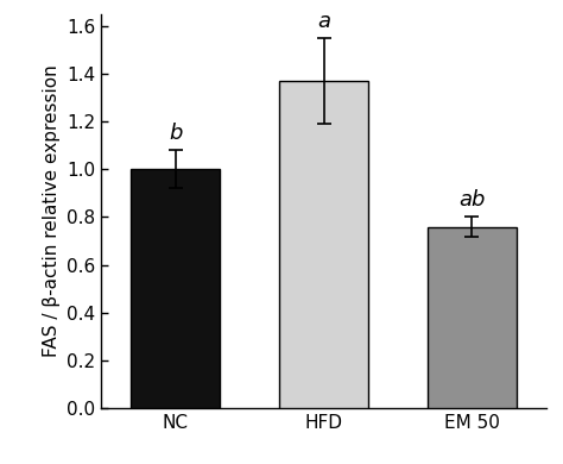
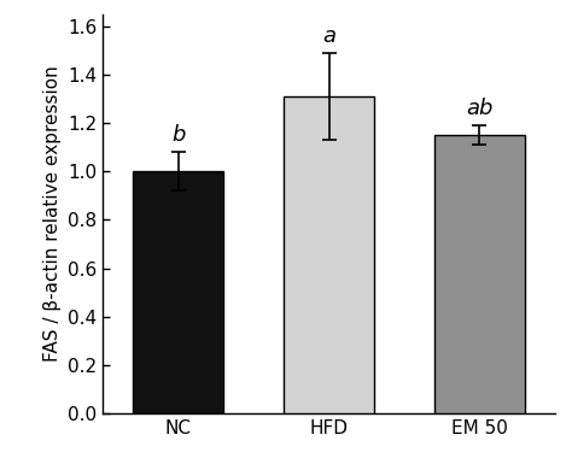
HFD: 1.37 -> 1.31
EM 50: 0.76 -> 1.15
